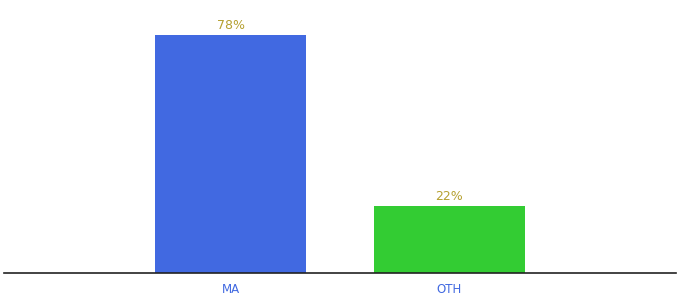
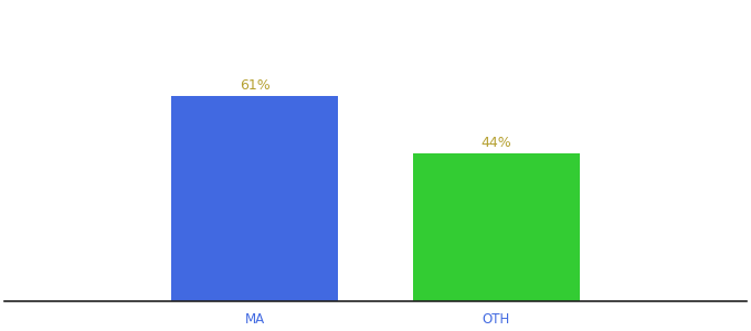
MA: 78% -> 61%
OTH: 22% -> 44%
